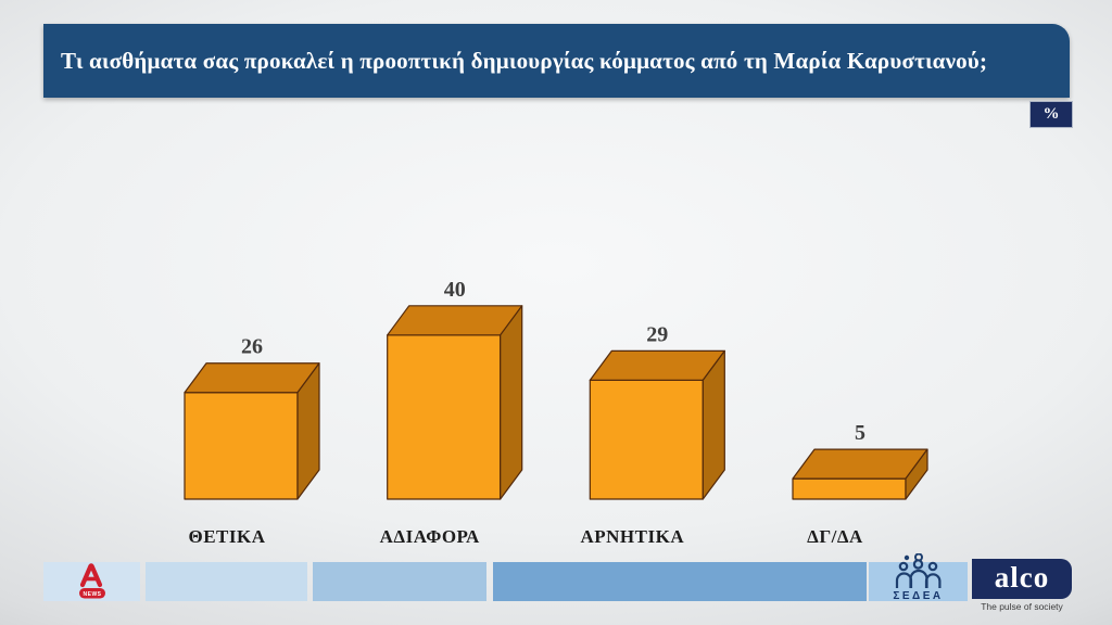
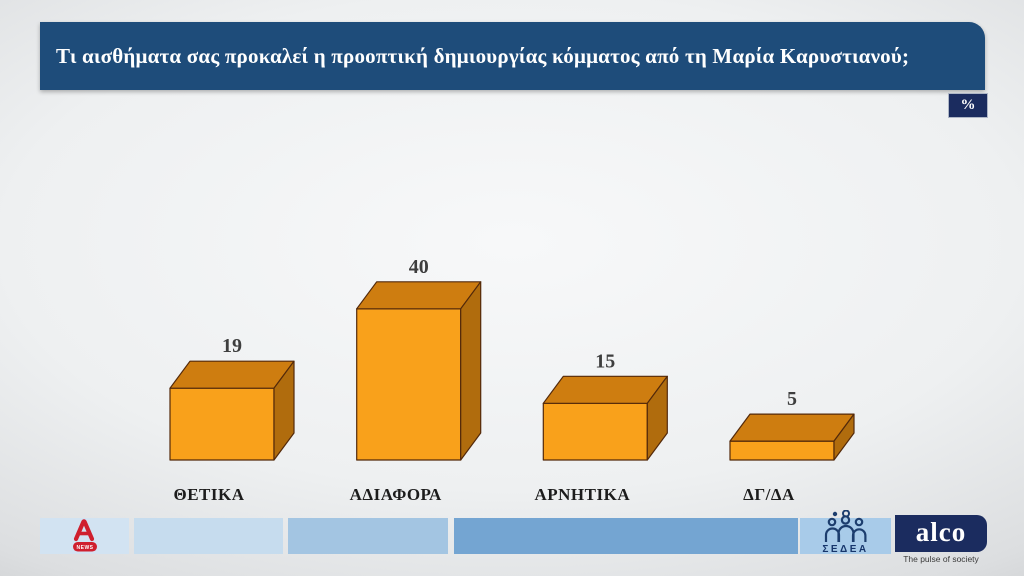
ΘΕΤΙΚΑ: 26 -> 19
ΑΡΝΗΤΙΚΑ: 29 -> 15
